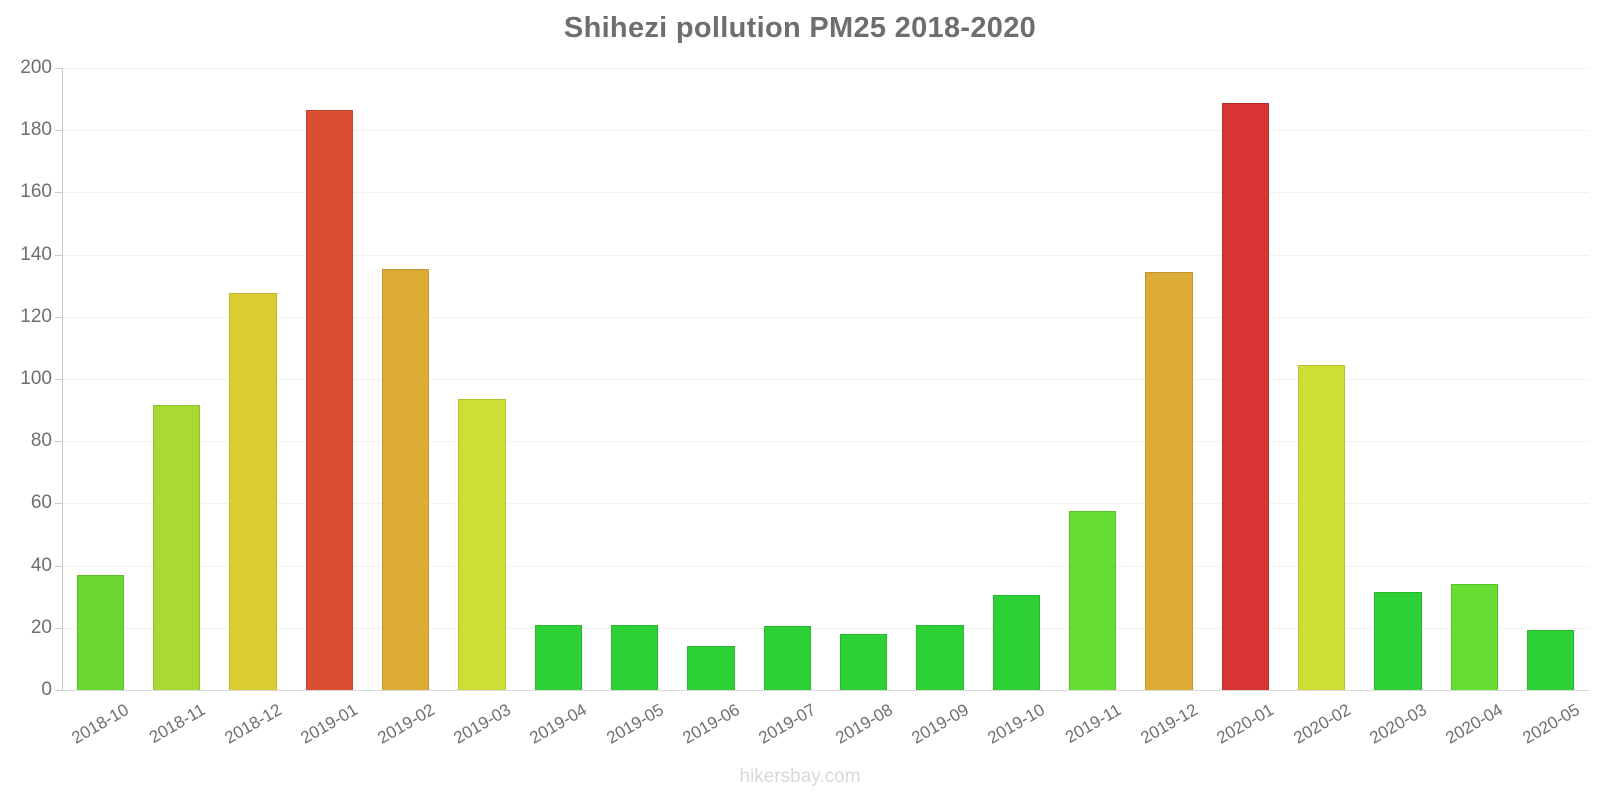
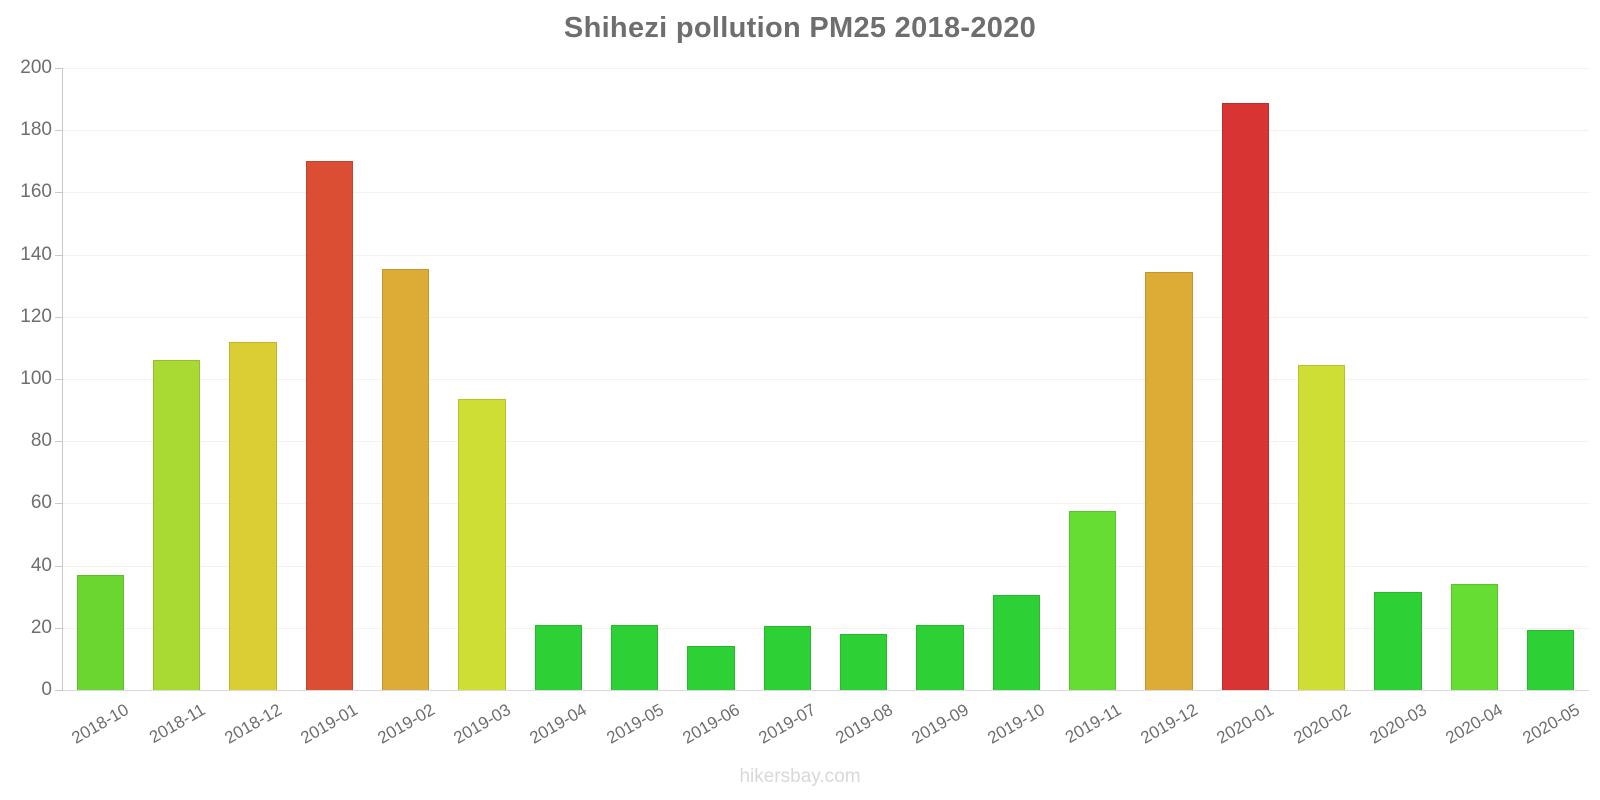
2018-11: 92 -> 106
2018-12: 128 -> 112
2019-01: 186 -> 170
